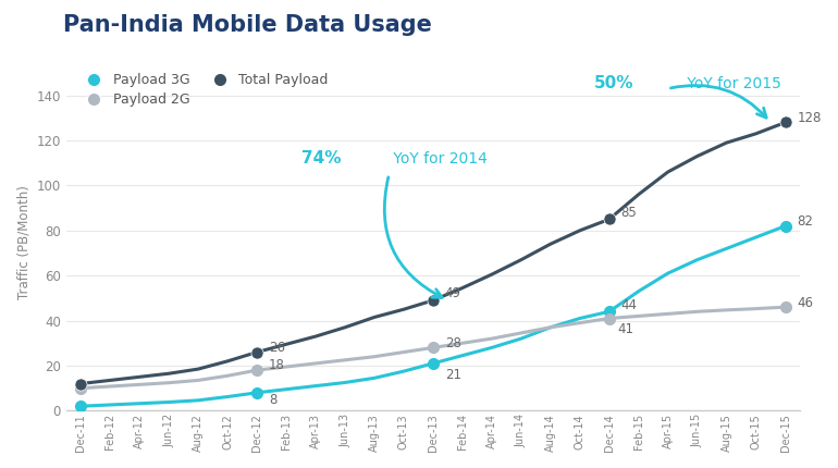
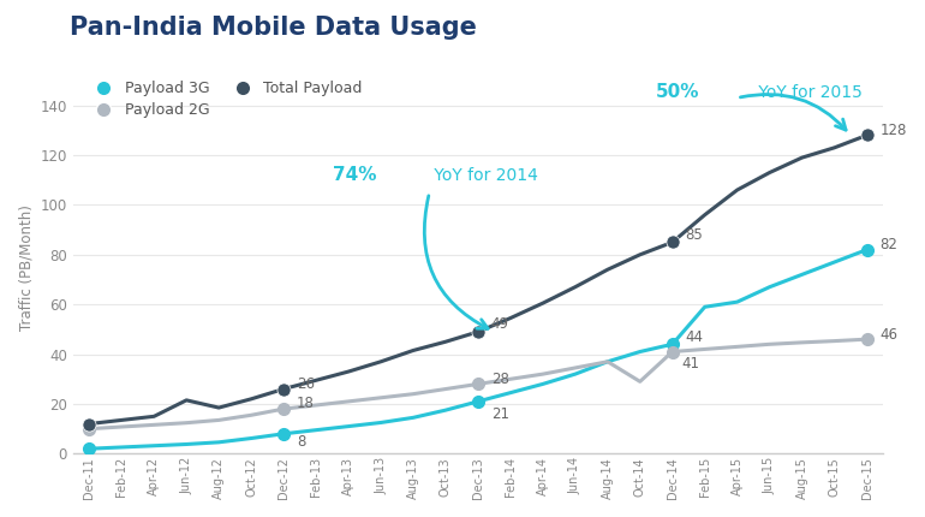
Total Payload/Jun-12: 16.5 -> 21.5
Payload 2G/Oct-14: 39.0 -> 29.0
Payload 3G/Feb-15: 53.0 -> 59.0
